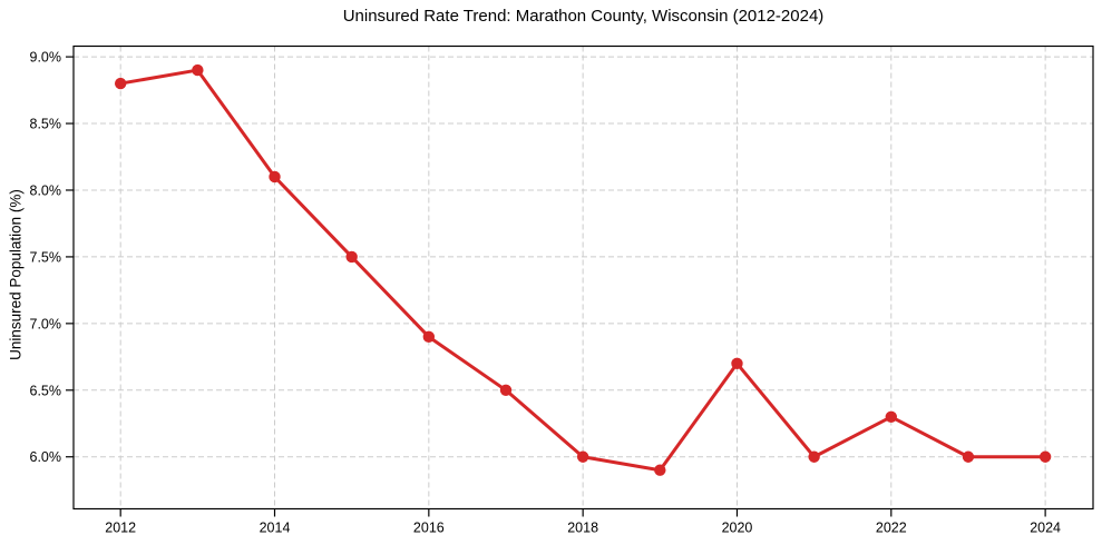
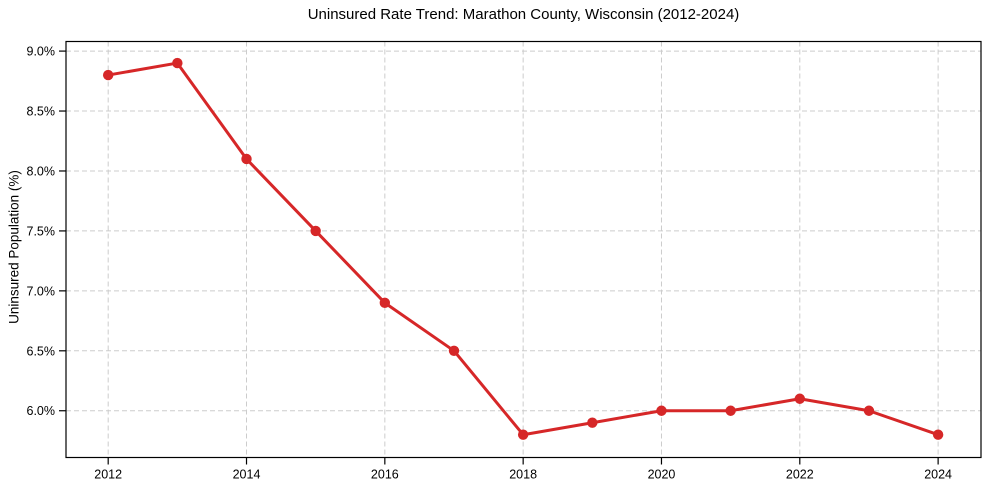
2018: 6.0% -> 5.8%
2020: 6.7% -> 6.0%
2022: 6.3% -> 6.1%
2024: 6.0% -> 5.8%
